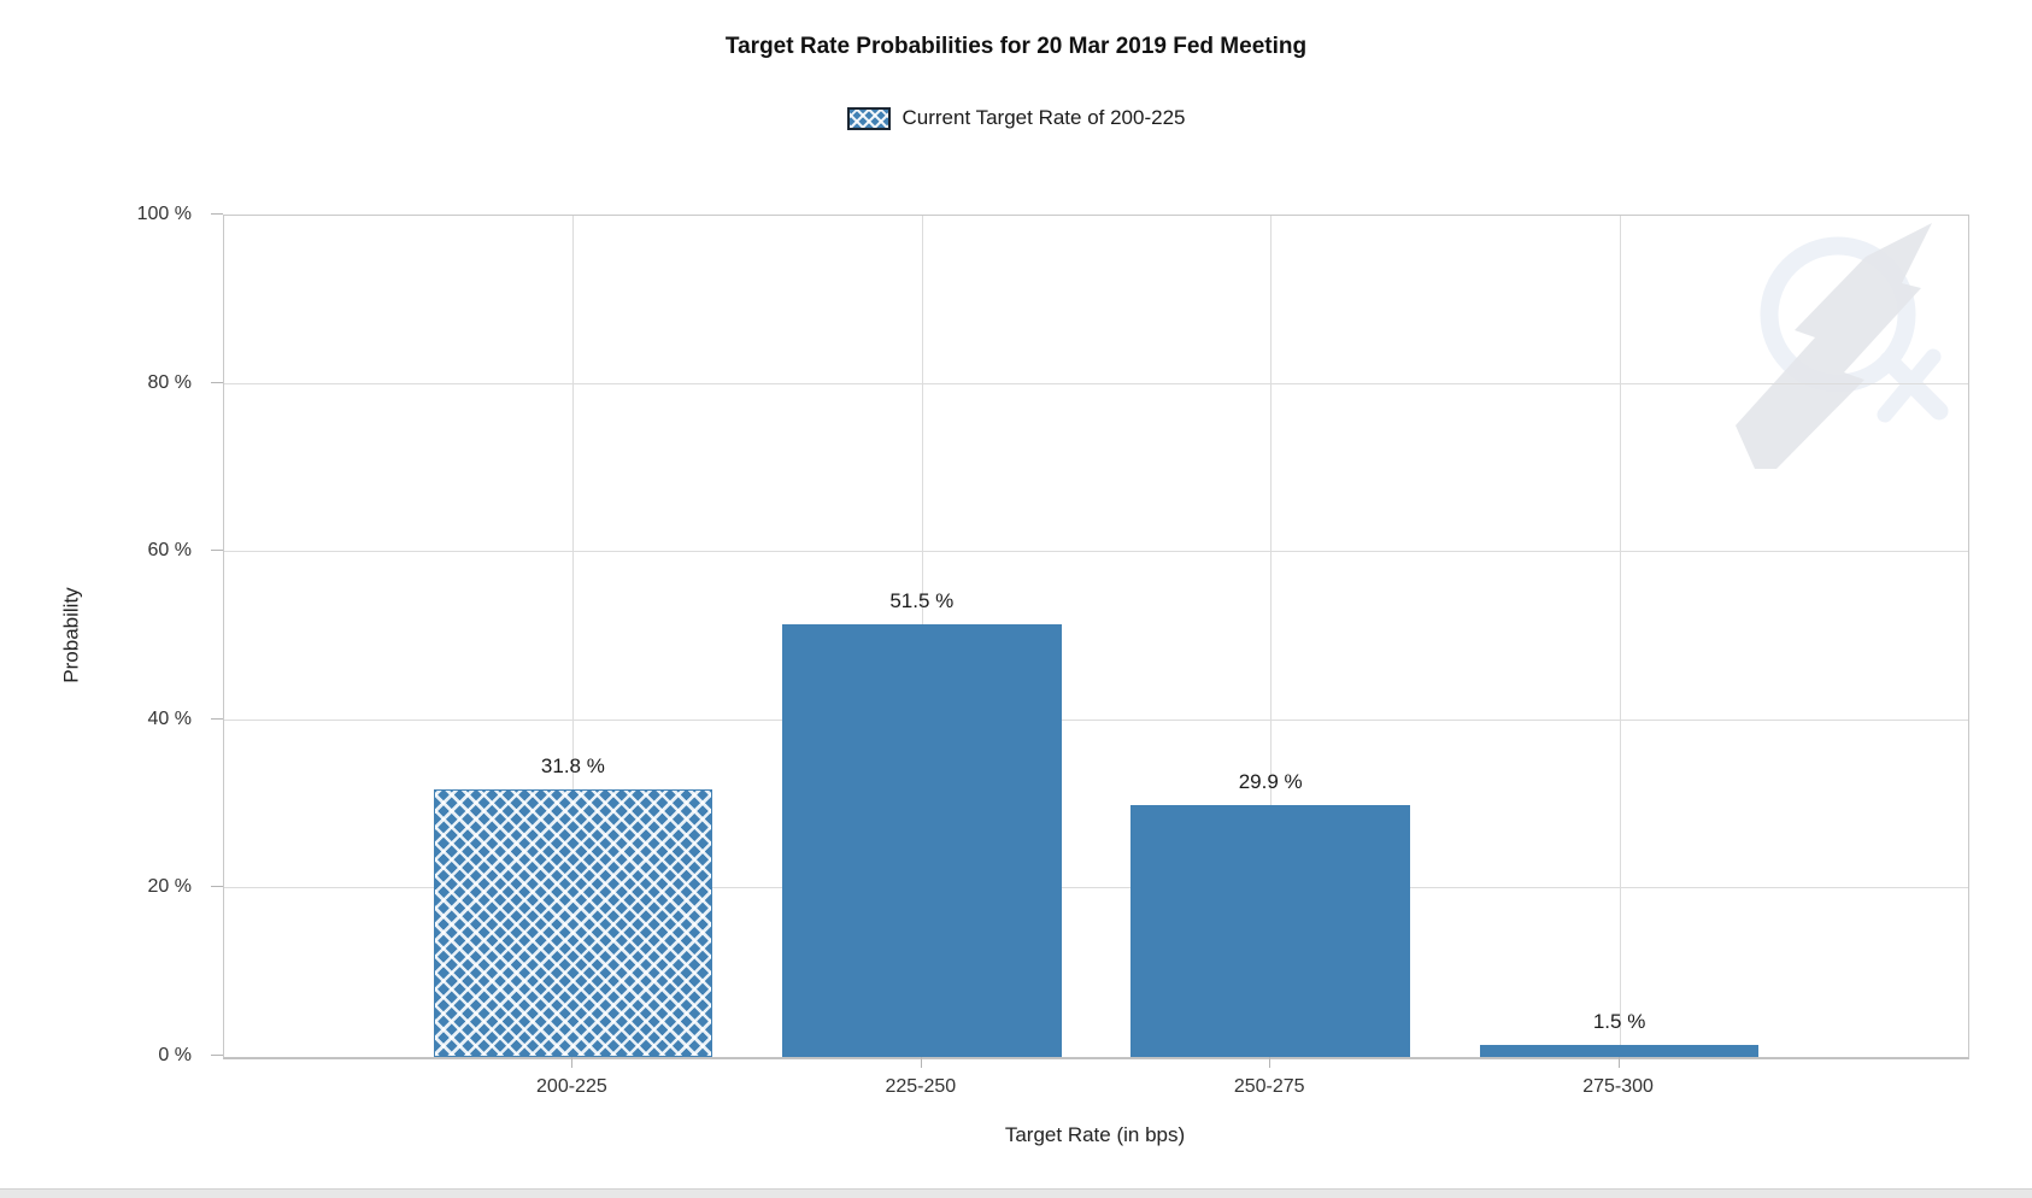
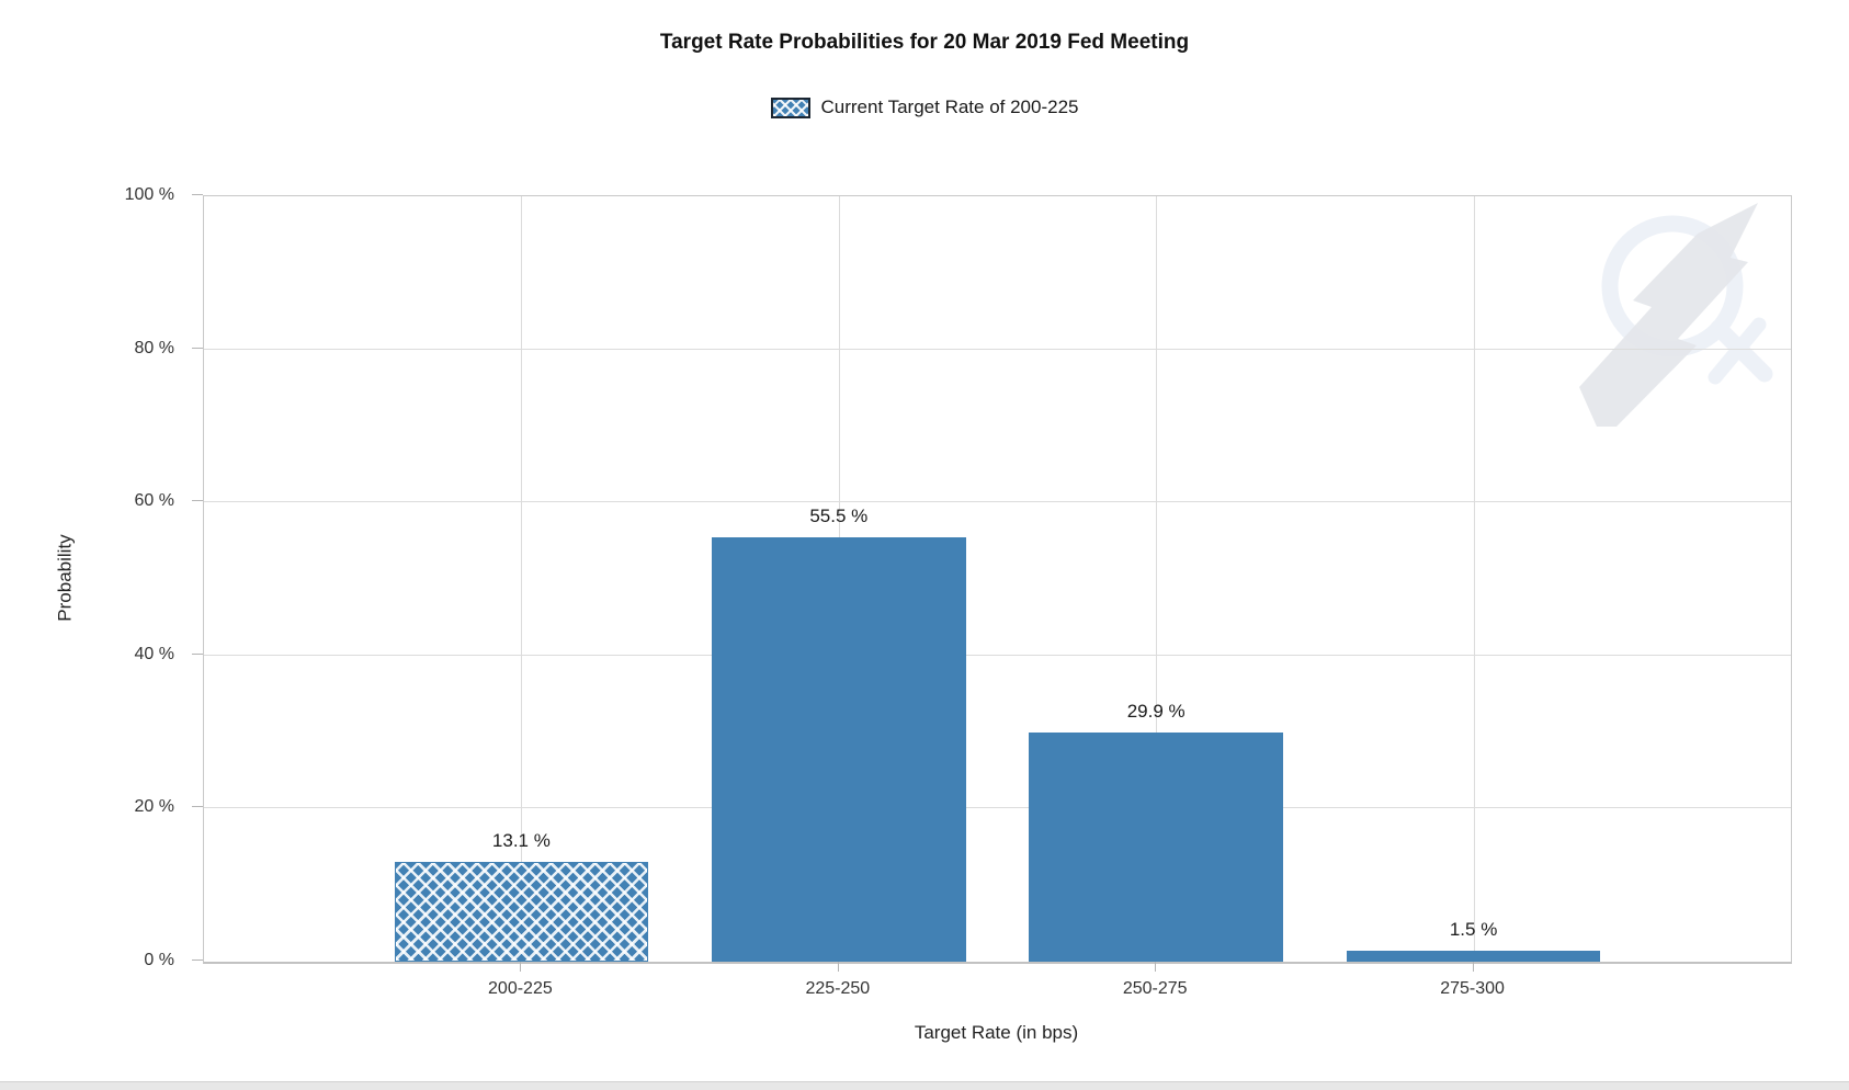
200-225: 31.8 -> 13.1
225-250: 51.5 -> 55.5
